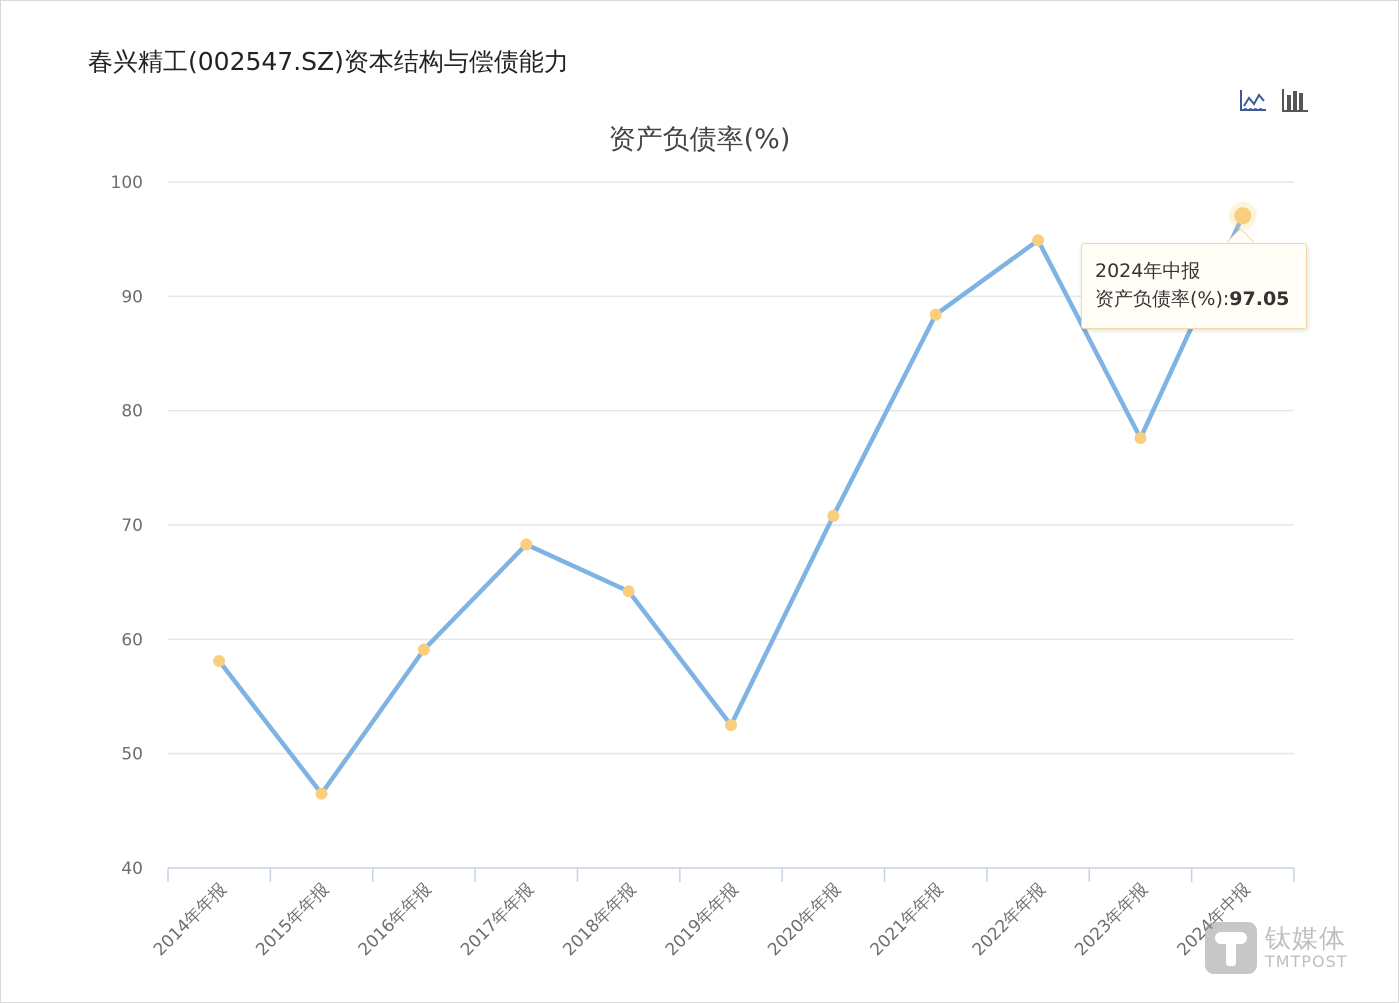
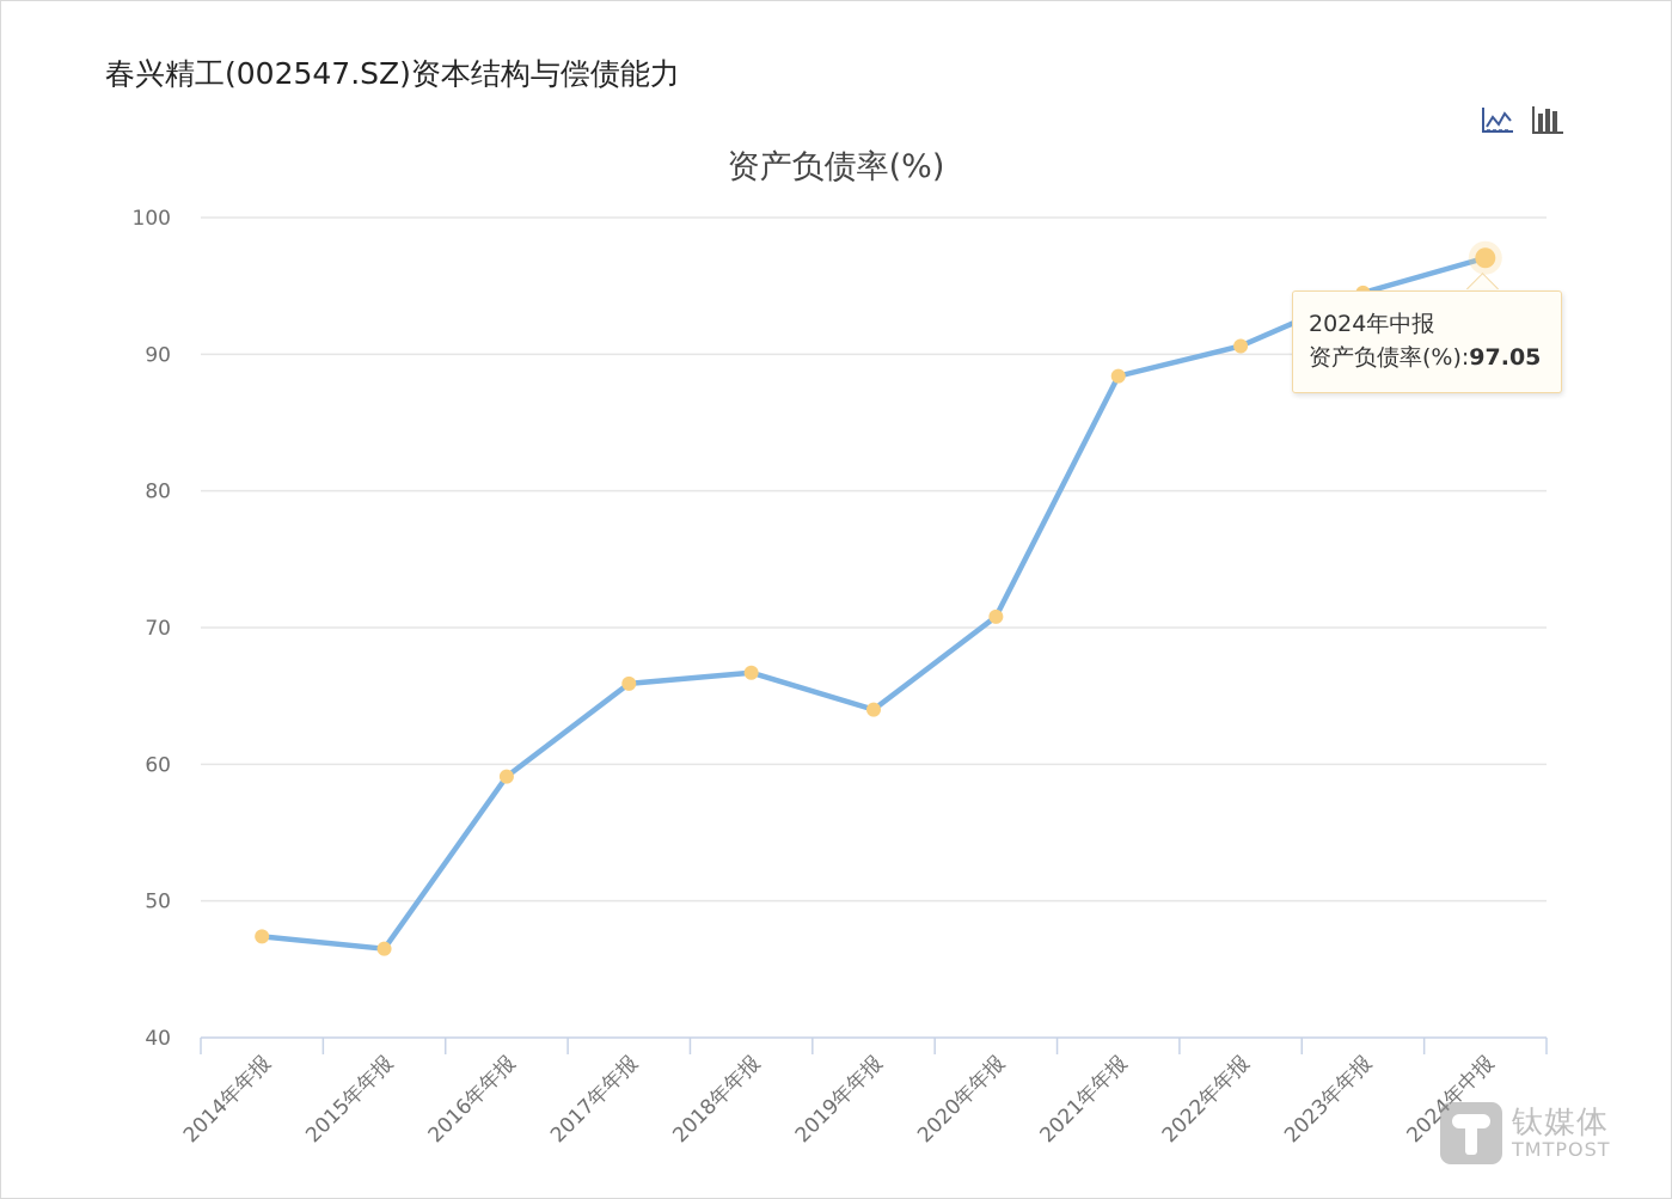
2014年年报: 58.1 -> 47.4
2017年年报: 68.3 -> 65.9
2018年年报: 64.2 -> 66.7
2019年年报: 52.5 -> 64.0
2022年年报: 94.9 -> 90.6
2023年年报: 77.6 -> 94.5
